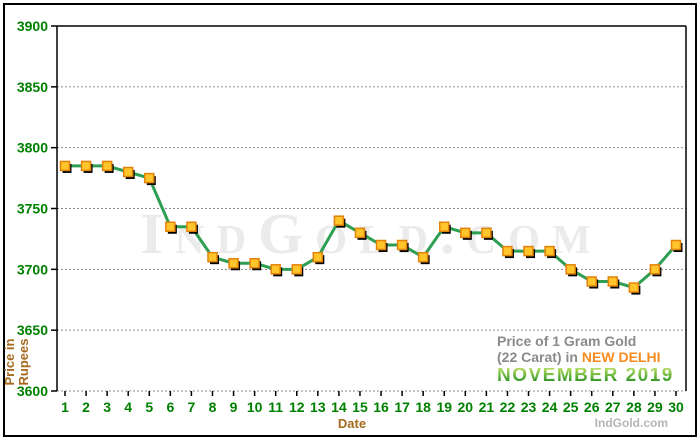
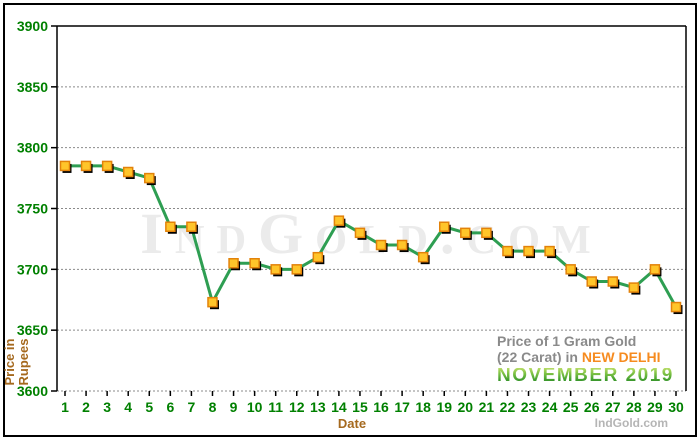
8: 3710 -> 3673
30: 3720 -> 3669
